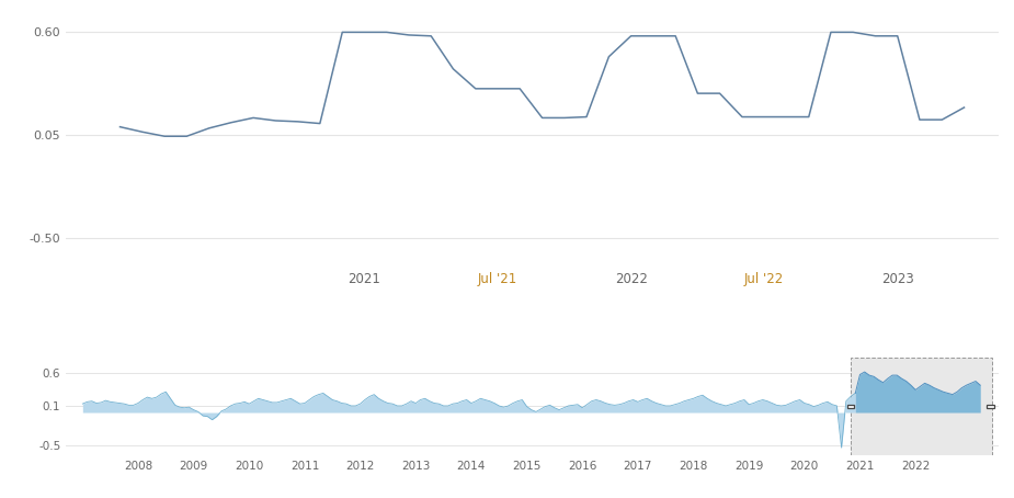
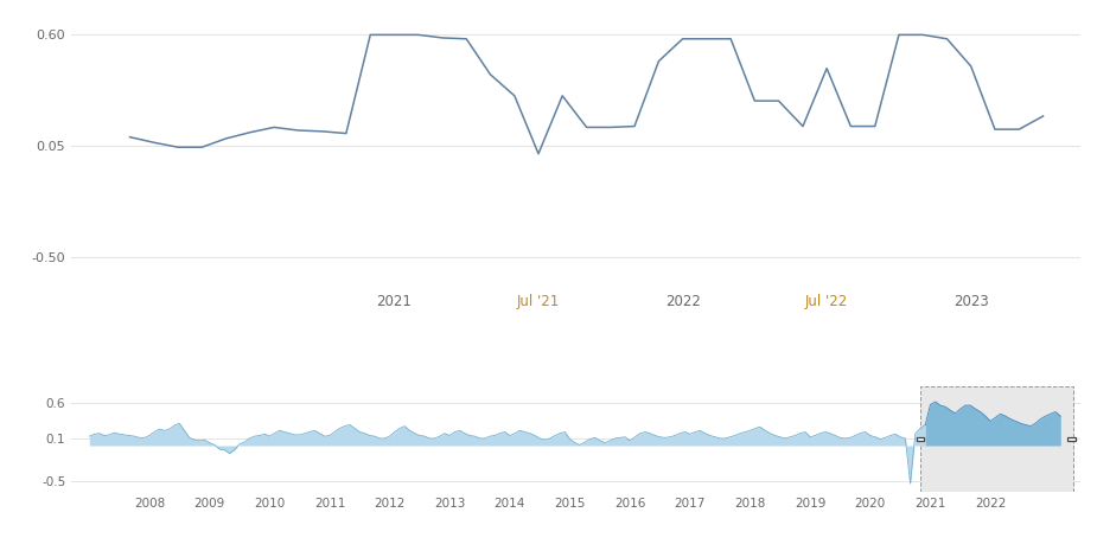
Jul '21: 0.29 -> 0.01
Jul '22: 0.14 -> 0.43
2023: 0.57 -> 0.44
